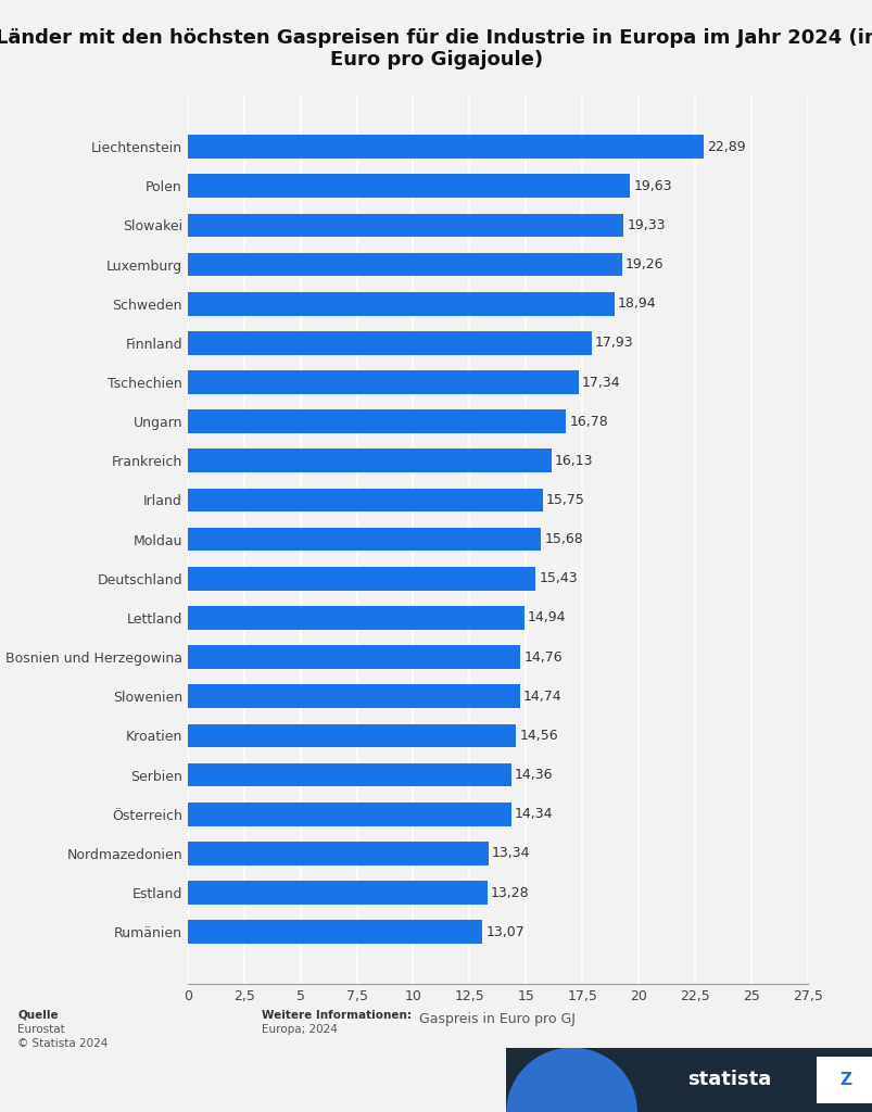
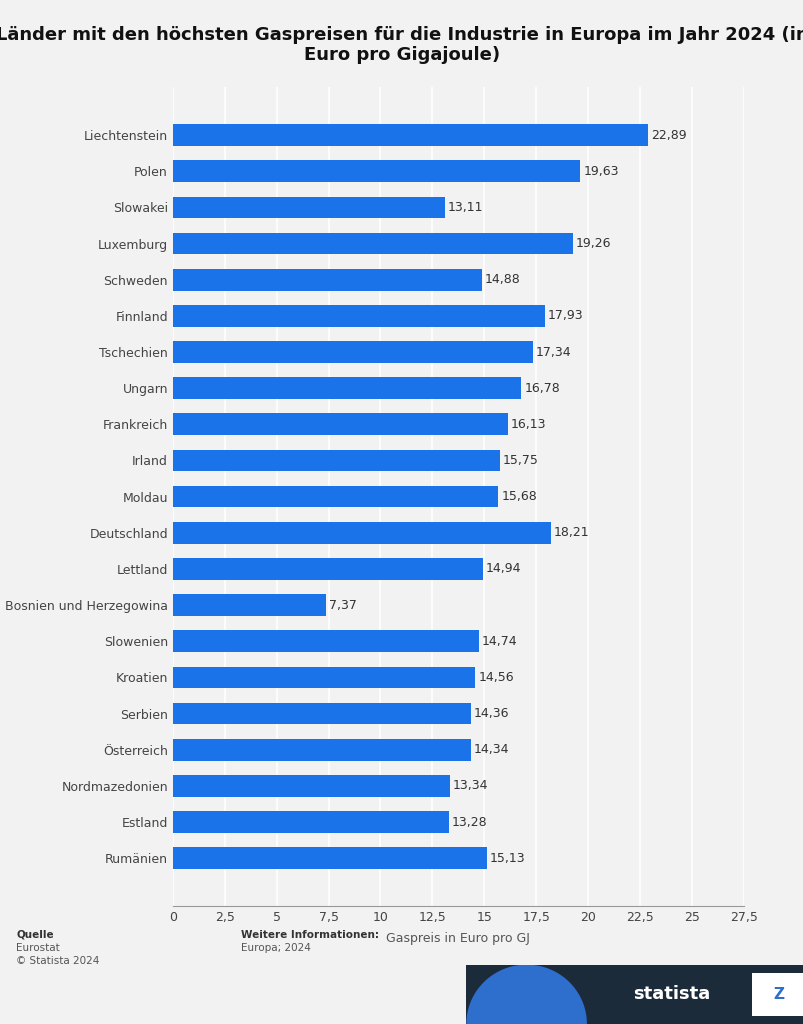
Slowakei: 19,33 -> 13,11
Schweden: 18,94 -> 14,88
Deutschland: 15,43 -> 18,21
Bosnien und Herzegowina: 14,76 -> 7,37
Rumänien: 13,07 -> 15,13
